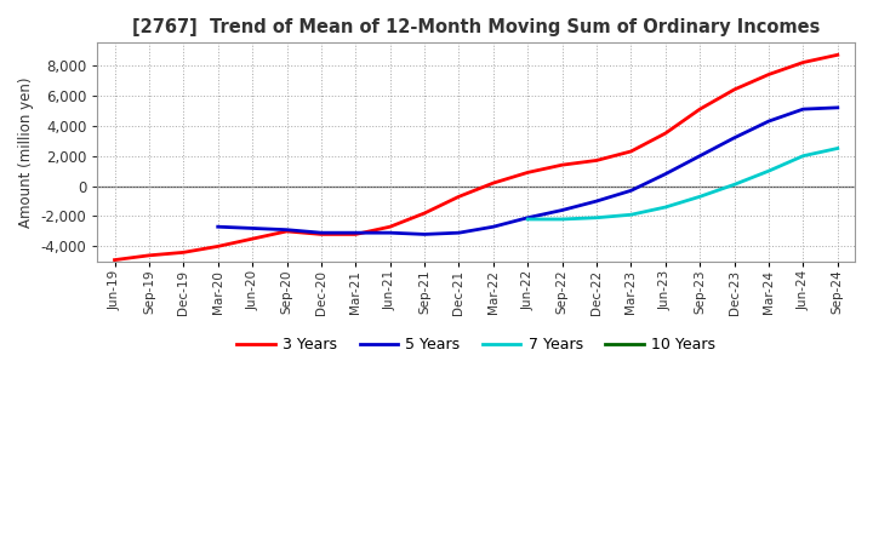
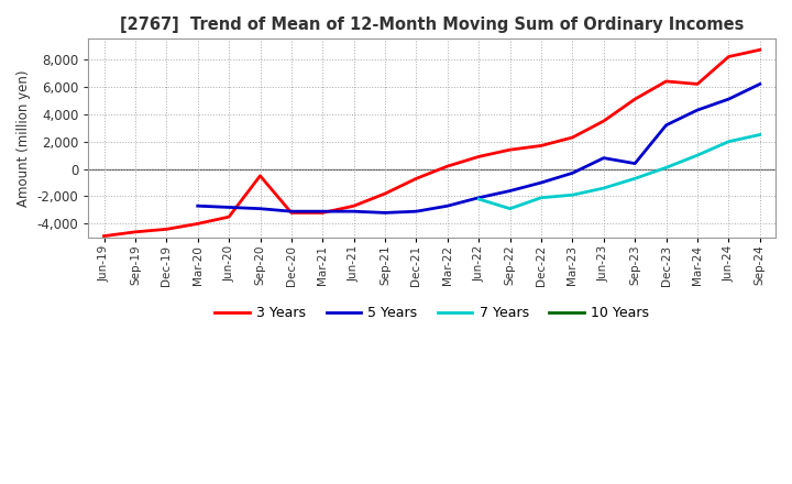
3 Years/Sep-20: -3,000 -> -500
7 Years/Sep-22: -2,200 -> -2,900
5 Years/Sep-23: 2,000 -> 400
3 Years/Mar-24: 7,400 -> 6,200
5 Years/Sep-24: 5,200 -> 6,200
